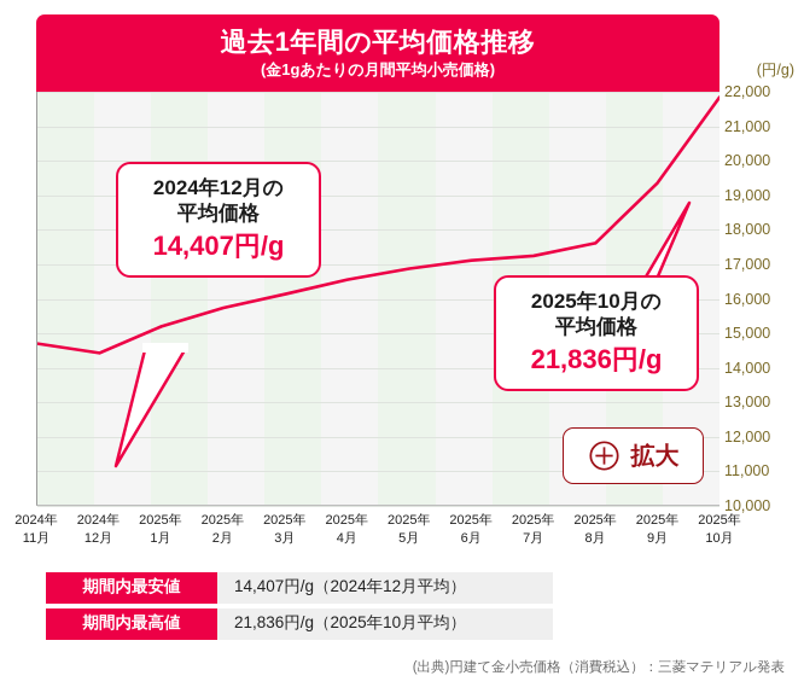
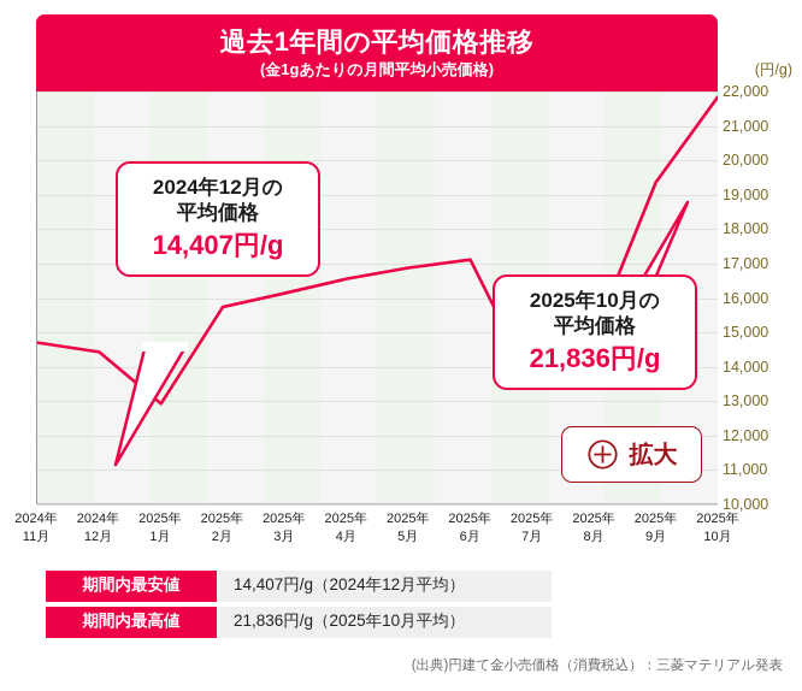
2025年 1月: 15200 -> 12900
2025年 7月: 17200 -> 13500
2025年 8月: 17600 -> 14900
